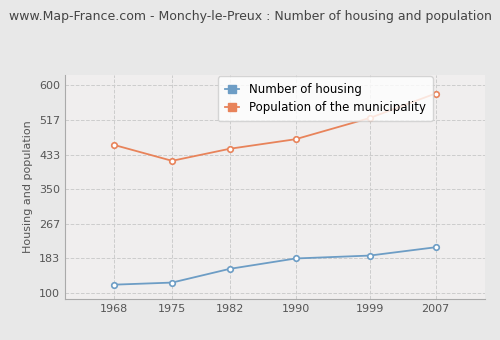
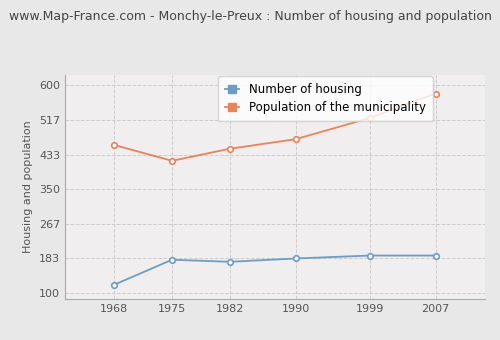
Number of housing/1975: 125 -> 180
Number of housing/1982: 158 -> 175
Number of housing/2007: 210 -> 190
